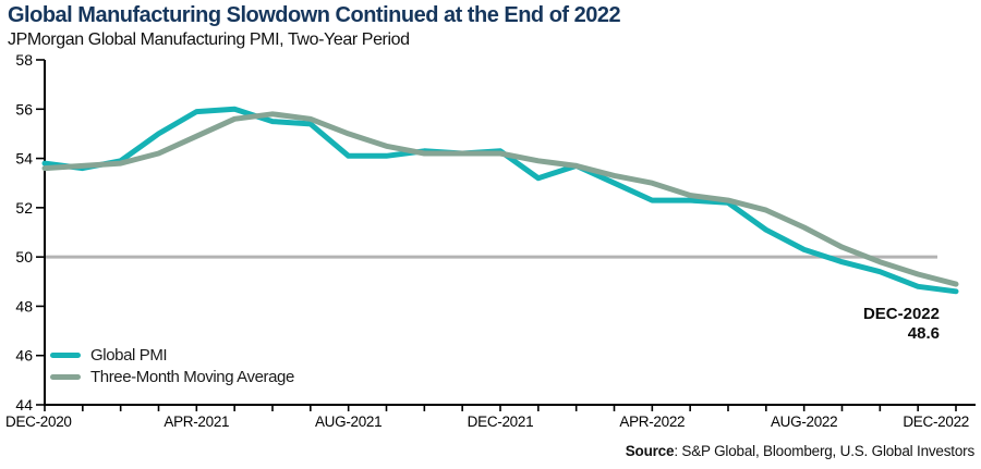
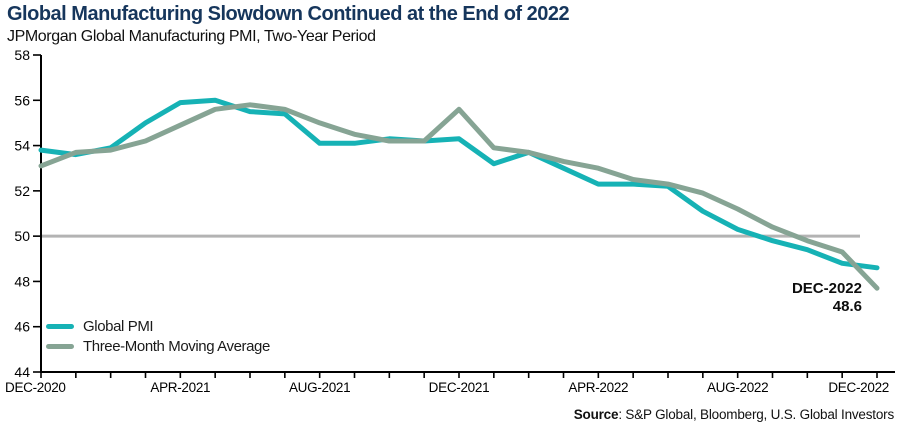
Three-Month Moving Average/DEC-2020: 53.6 -> 53.1
Three-Month Moving Average/DEC-2021: 54.2 -> 55.6
Three-Month Moving Average/DEC-2022: 48.9 -> 47.7
